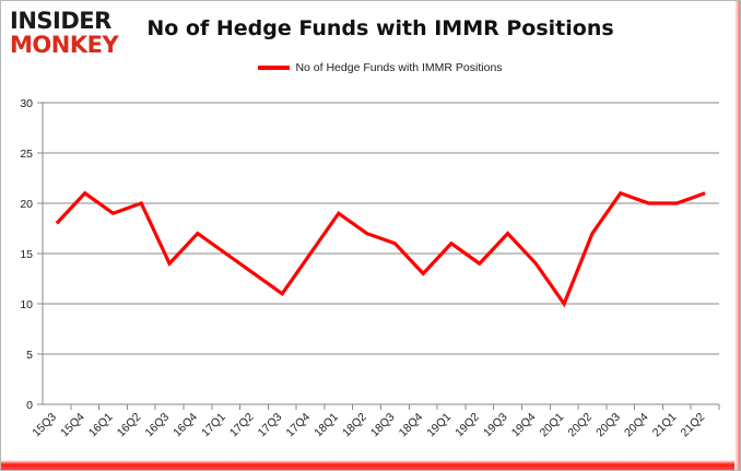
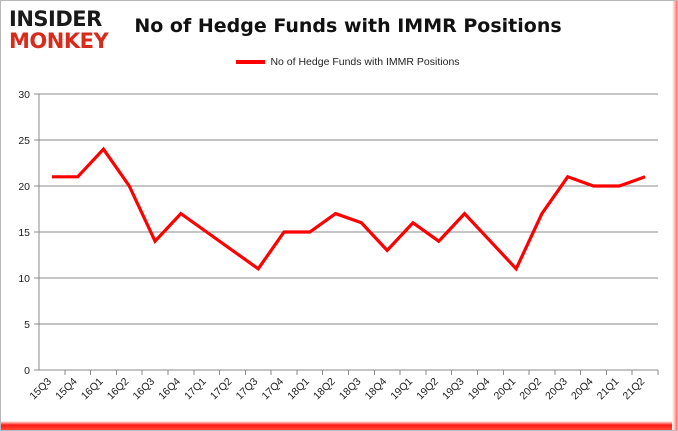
15Q3: 18 -> 21
16Q1: 19 -> 24
18Q1: 19 -> 15
20Q1: 10 -> 11
